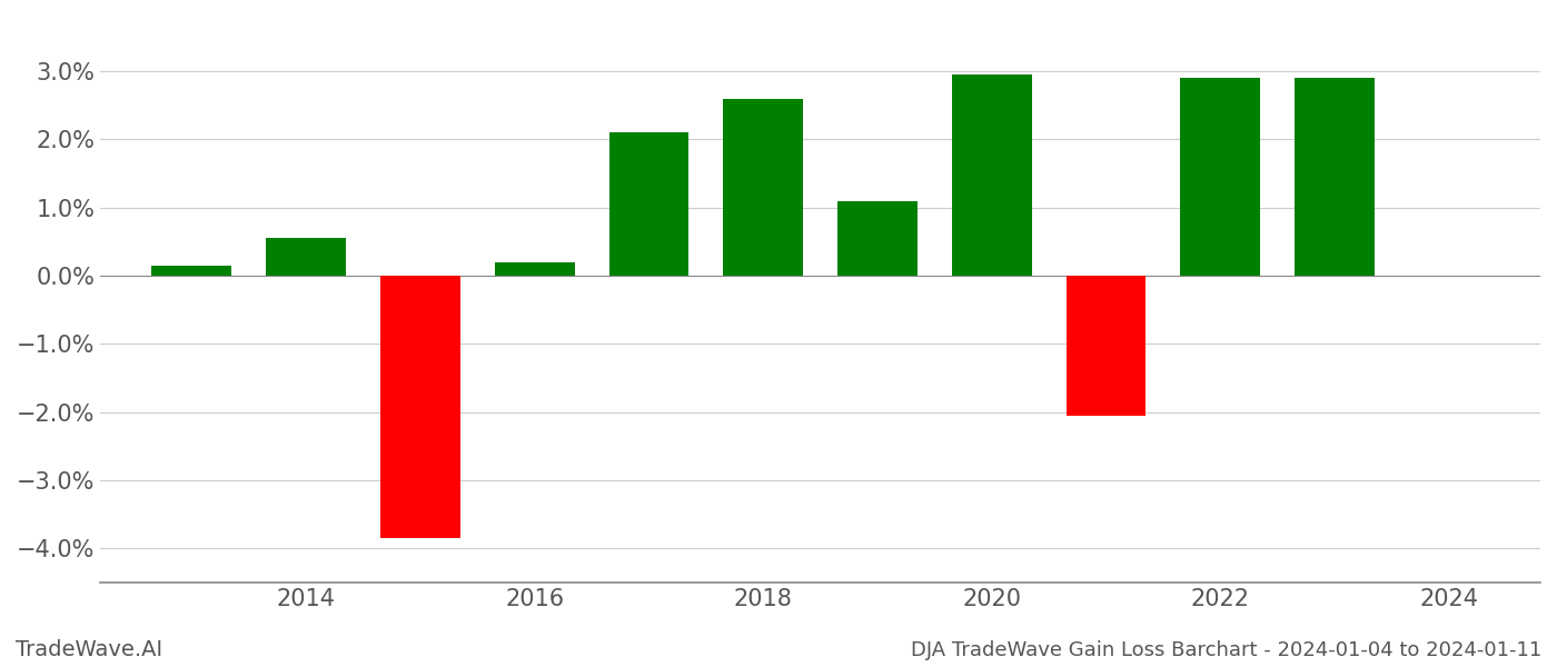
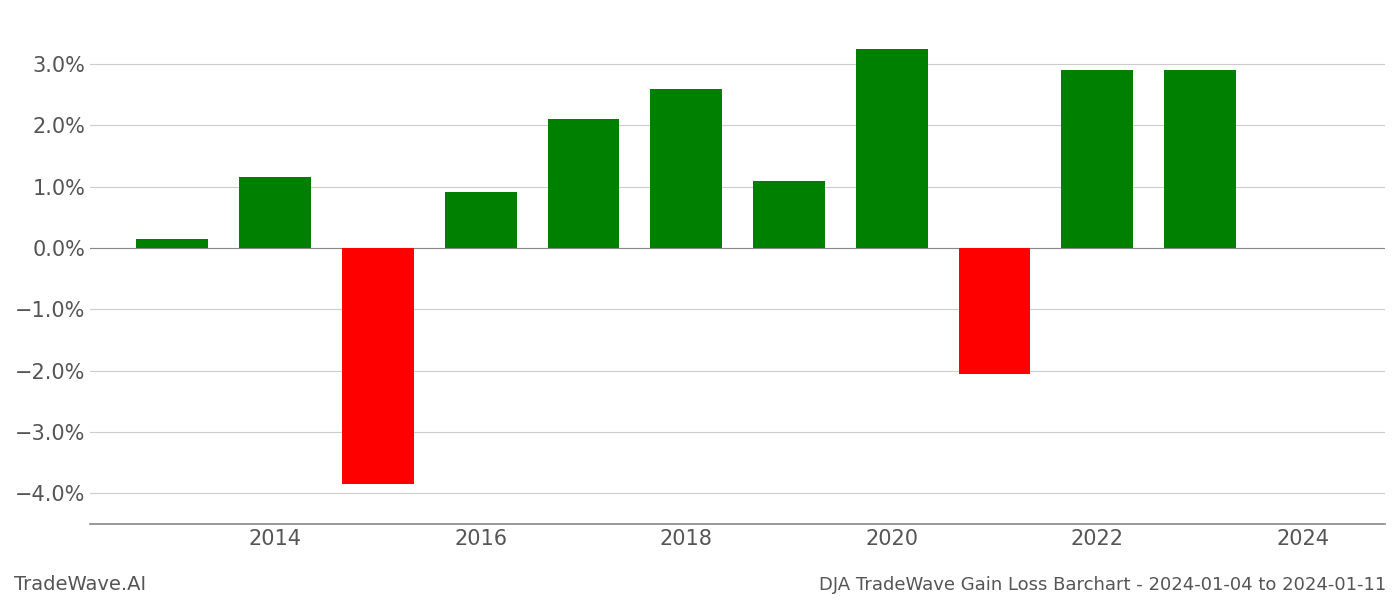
2014: 0.55% -> 1.16%
2016: 0.20% -> 0.92%
2020: 2.95% -> 3.24%
